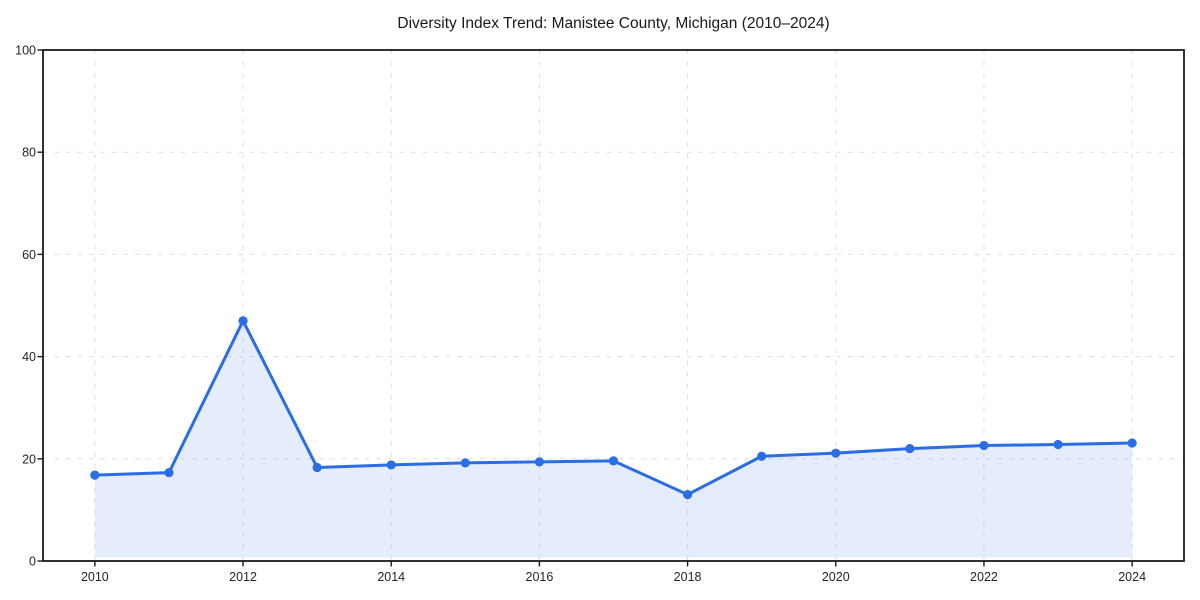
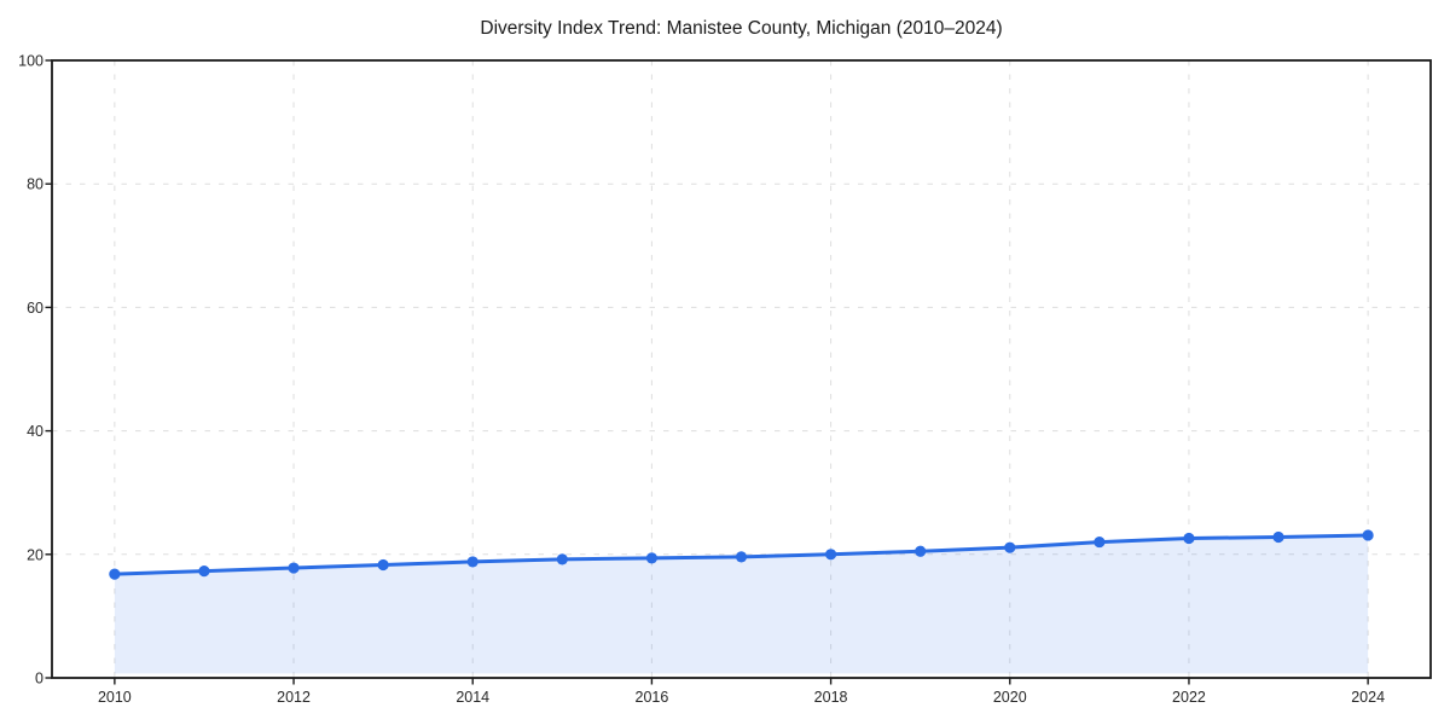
2012: 47 -> 18
2018: 13 -> 20
